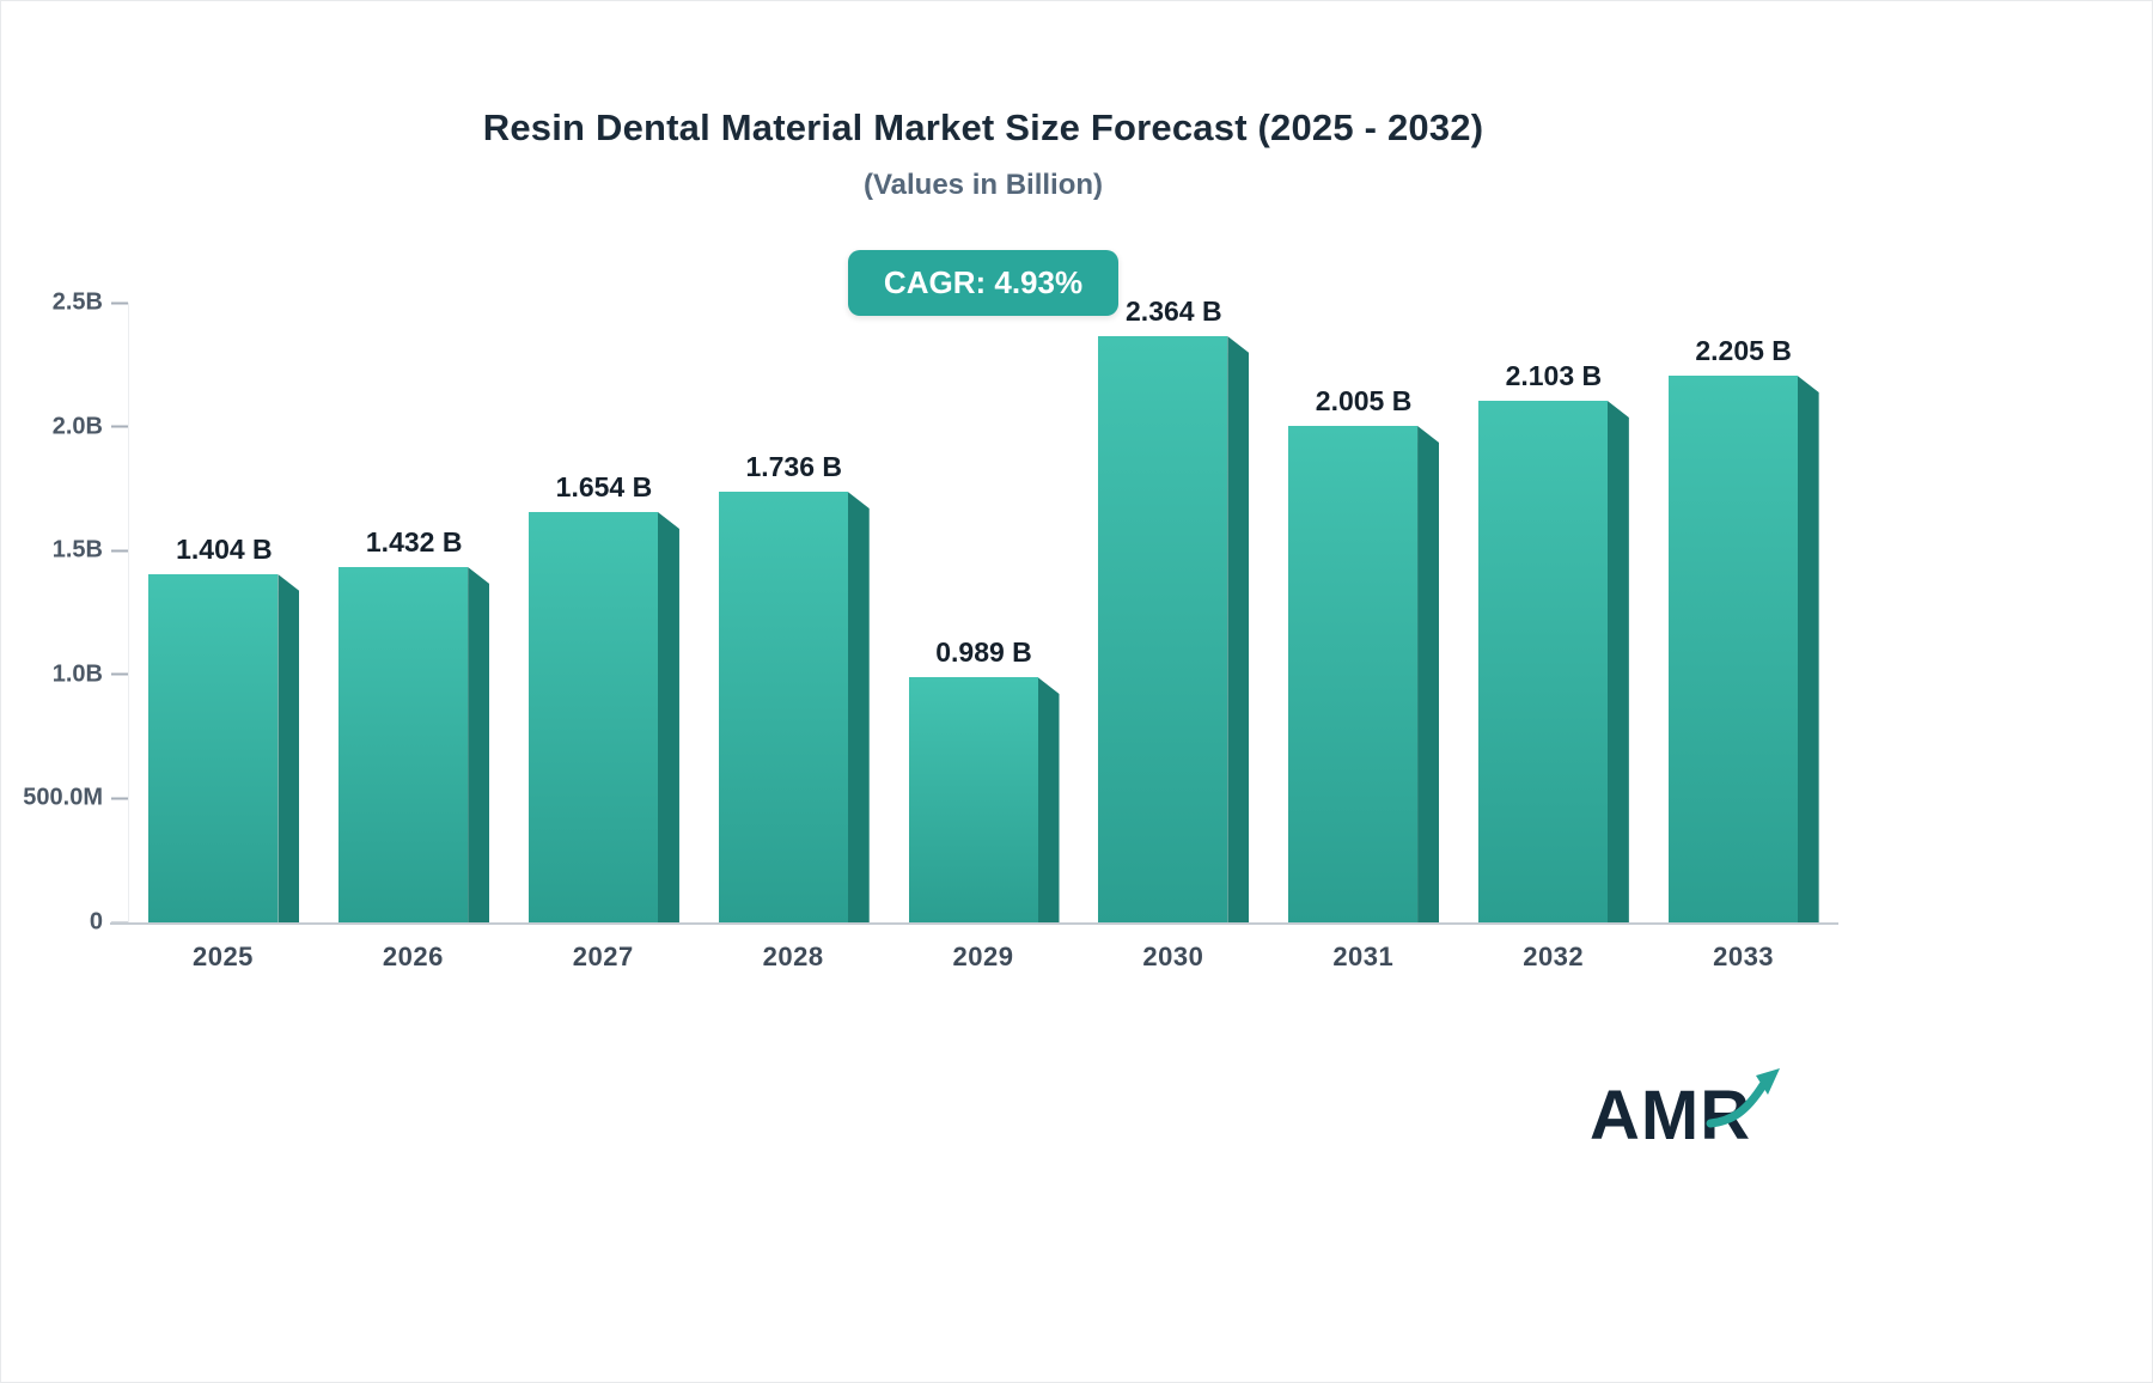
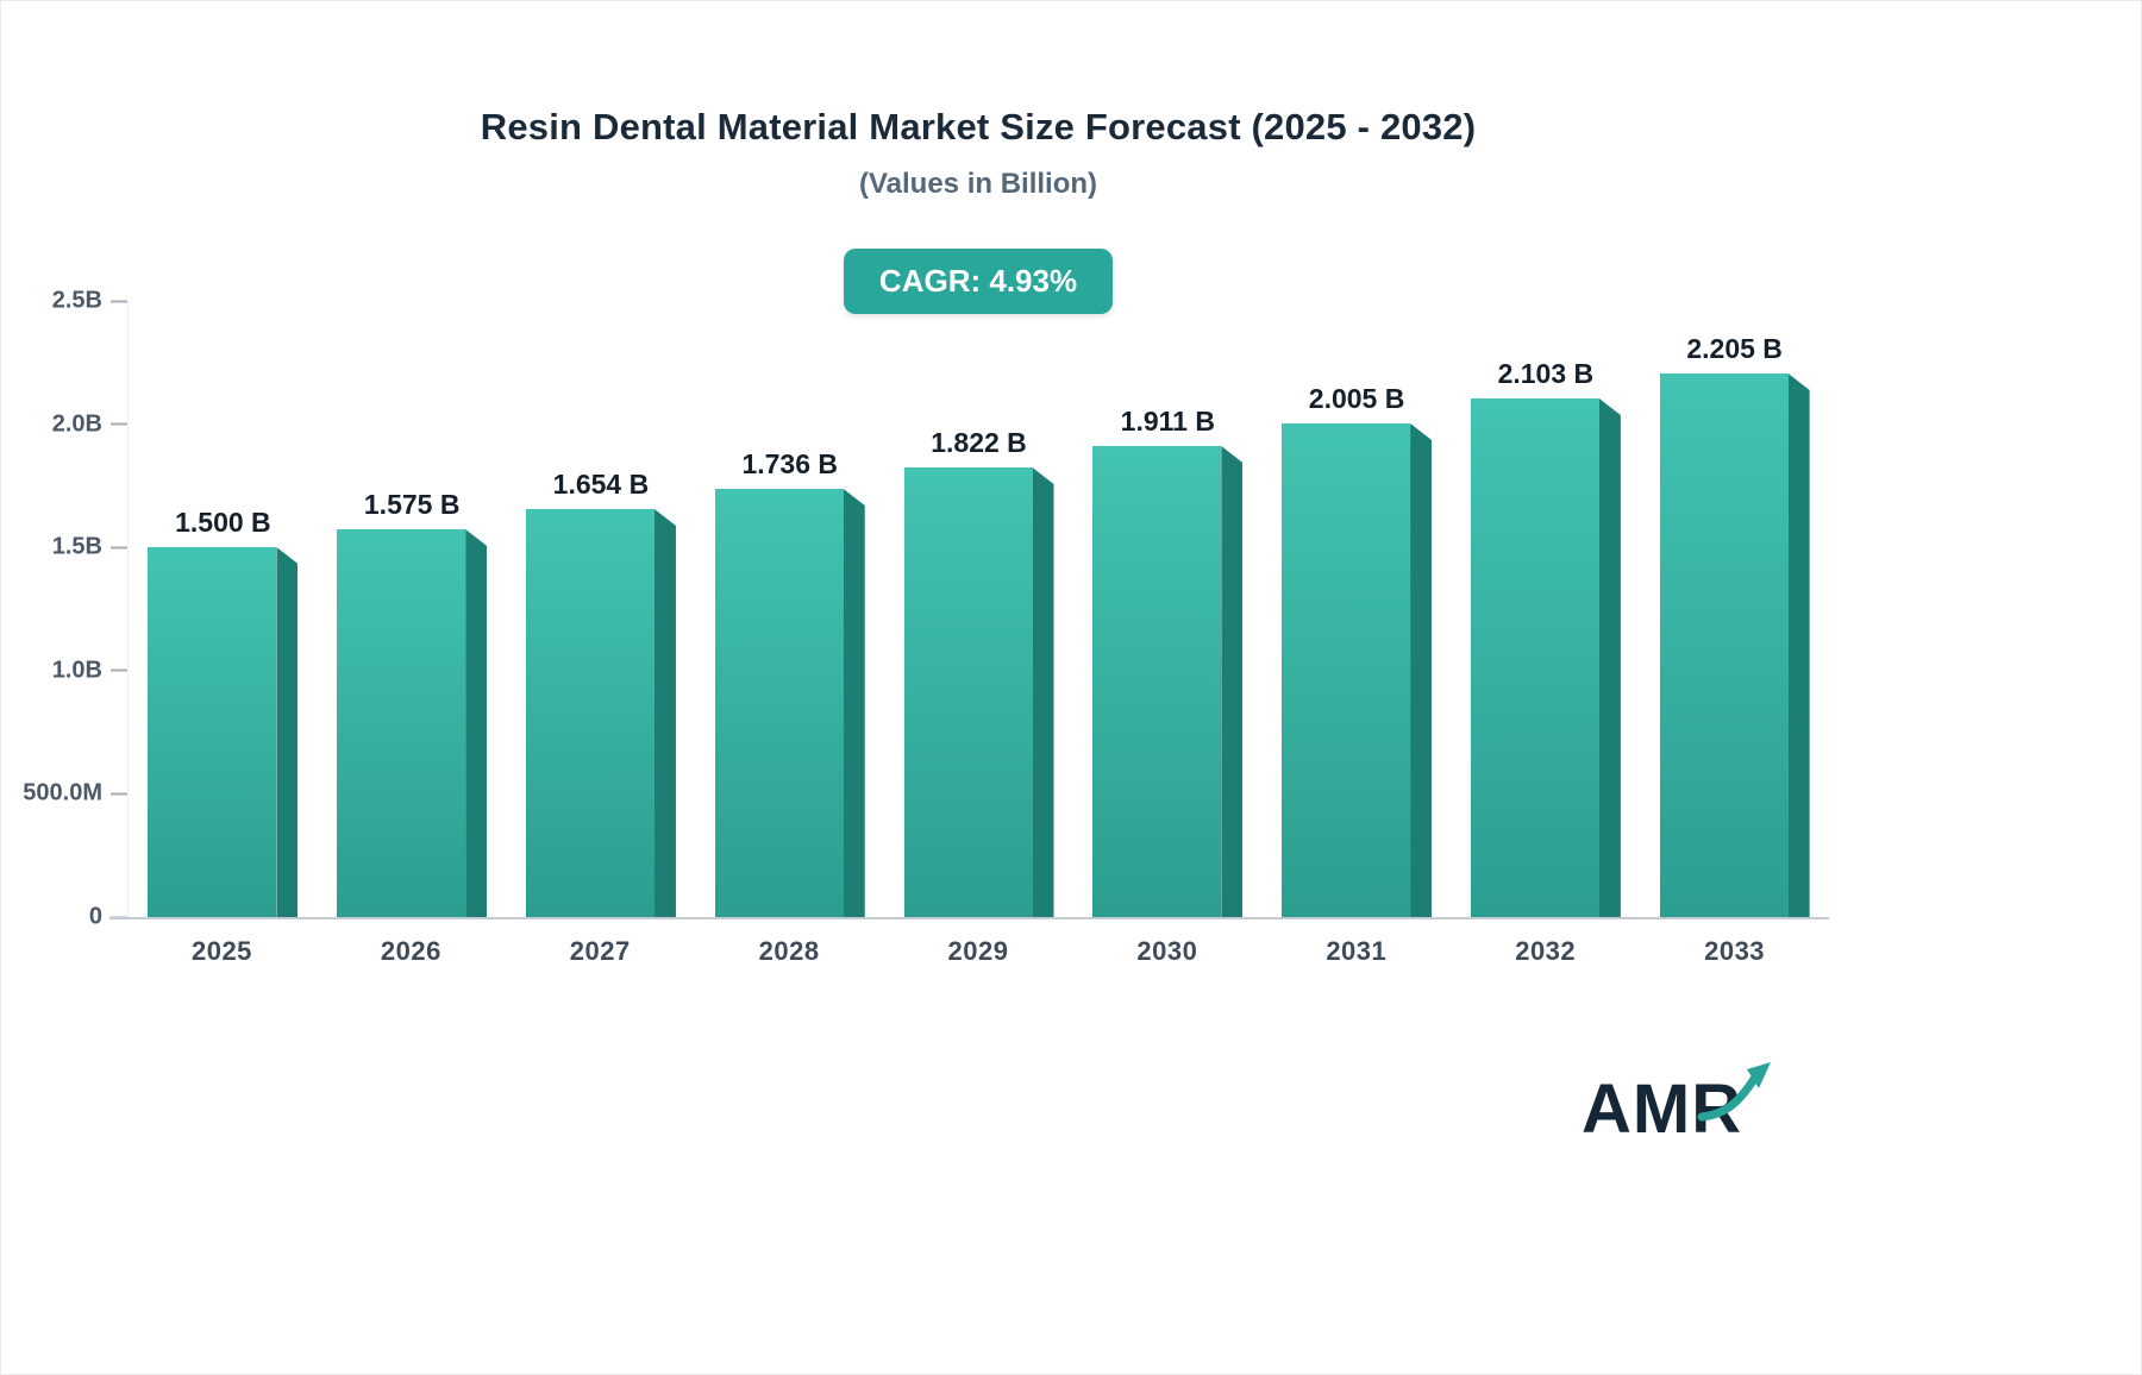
2025: 1.404 -> 1.500
2026: 1.432 -> 1.575
2029: 0.989 -> 1.822
2030: 2.364 -> 1.911
